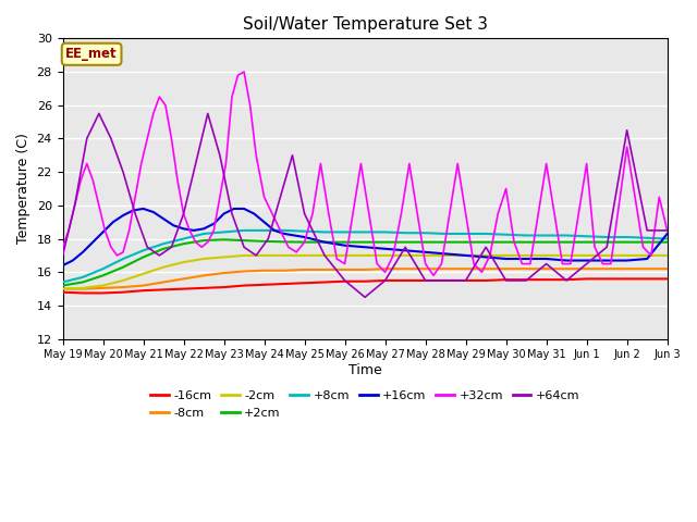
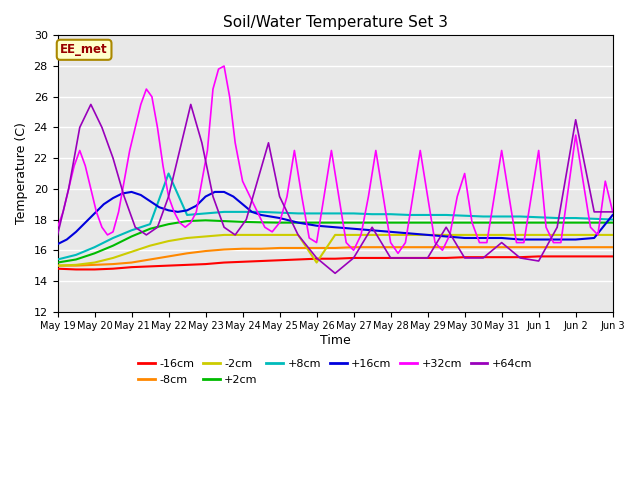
+8cm/May 22: 18.0 -> 21.0
-2cm/May 26: 17.0 -> 15.2
+64cm/Jun 1: 16.5 -> 15.3
